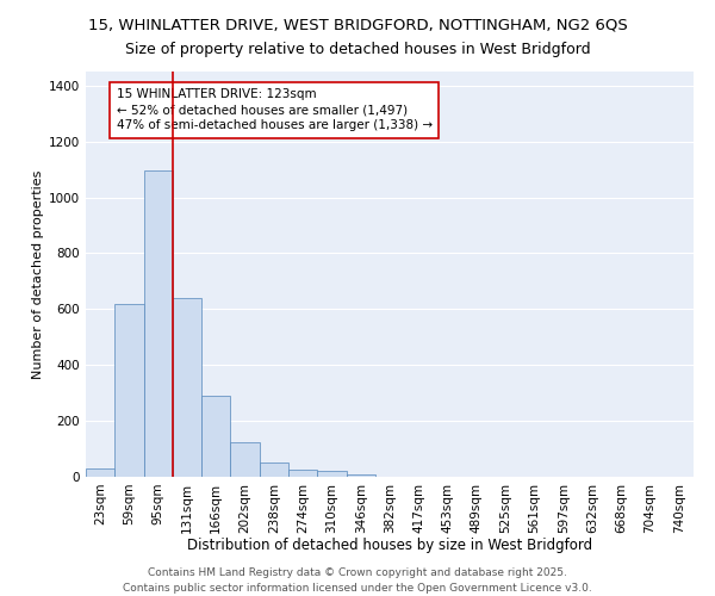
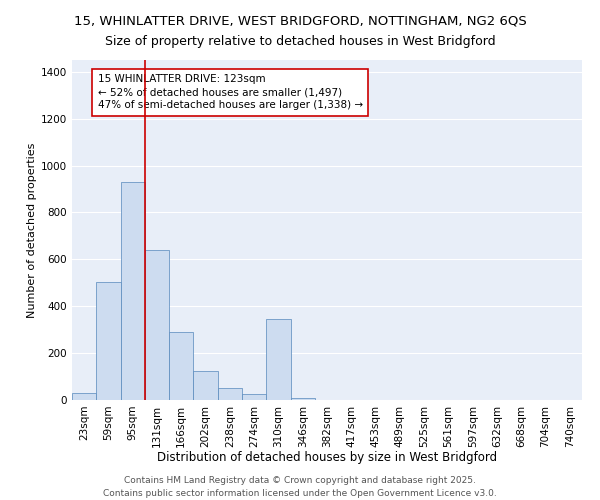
59sqm: 620 -> 505
95sqm: 1095 -> 930
310sqm: 20 -> 345
